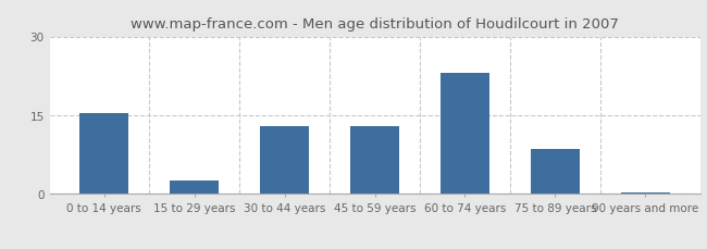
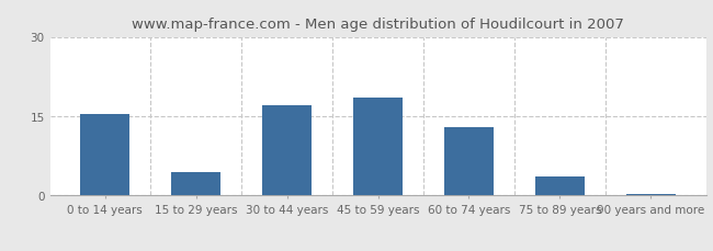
15 to 29 years: 2.5 -> 4.5
30 to 44 years: 13.0 -> 17.0
45 to 59 years: 13.0 -> 18.5
60 to 74 years: 23.0 -> 13.0
75 to 89 years: 8.5 -> 3.5
